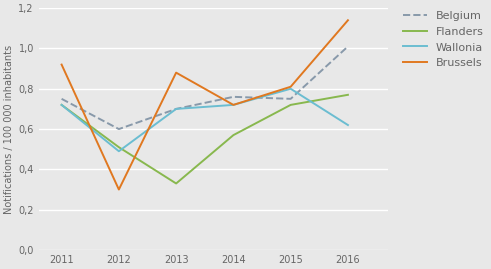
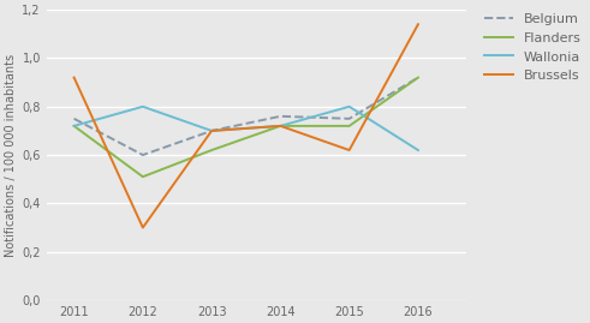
Wallonia/2012: 0,49 -> 0,80
Flanders/2013: 0,33 -> 0,62
Brussels/2013: 0,88 -> 0,70
Flanders/2014: 0,57 -> 0,72
Brussels/2015: 0,81 -> 0,62
Belgium/2016: 1,01 -> 0,92
Flanders/2016: 0,77 -> 0,92
